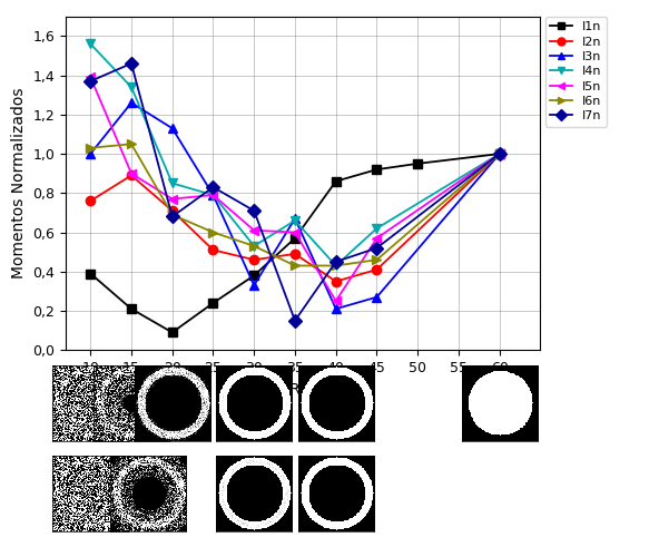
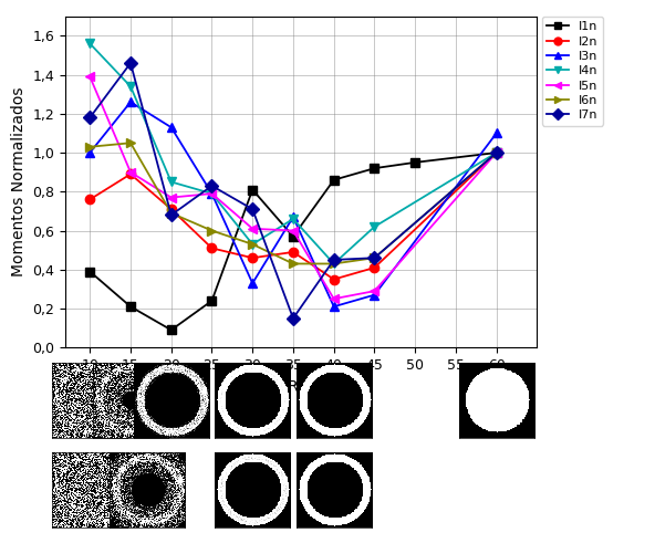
I7n/10: 1,37 -> 1,18
I1n/30: 0,38 -> 0,81
I5n/45: 0,57 -> 0,29
I7n/45: 0,52 -> 0,46
I3n/60: 1,00 -> 1,10
